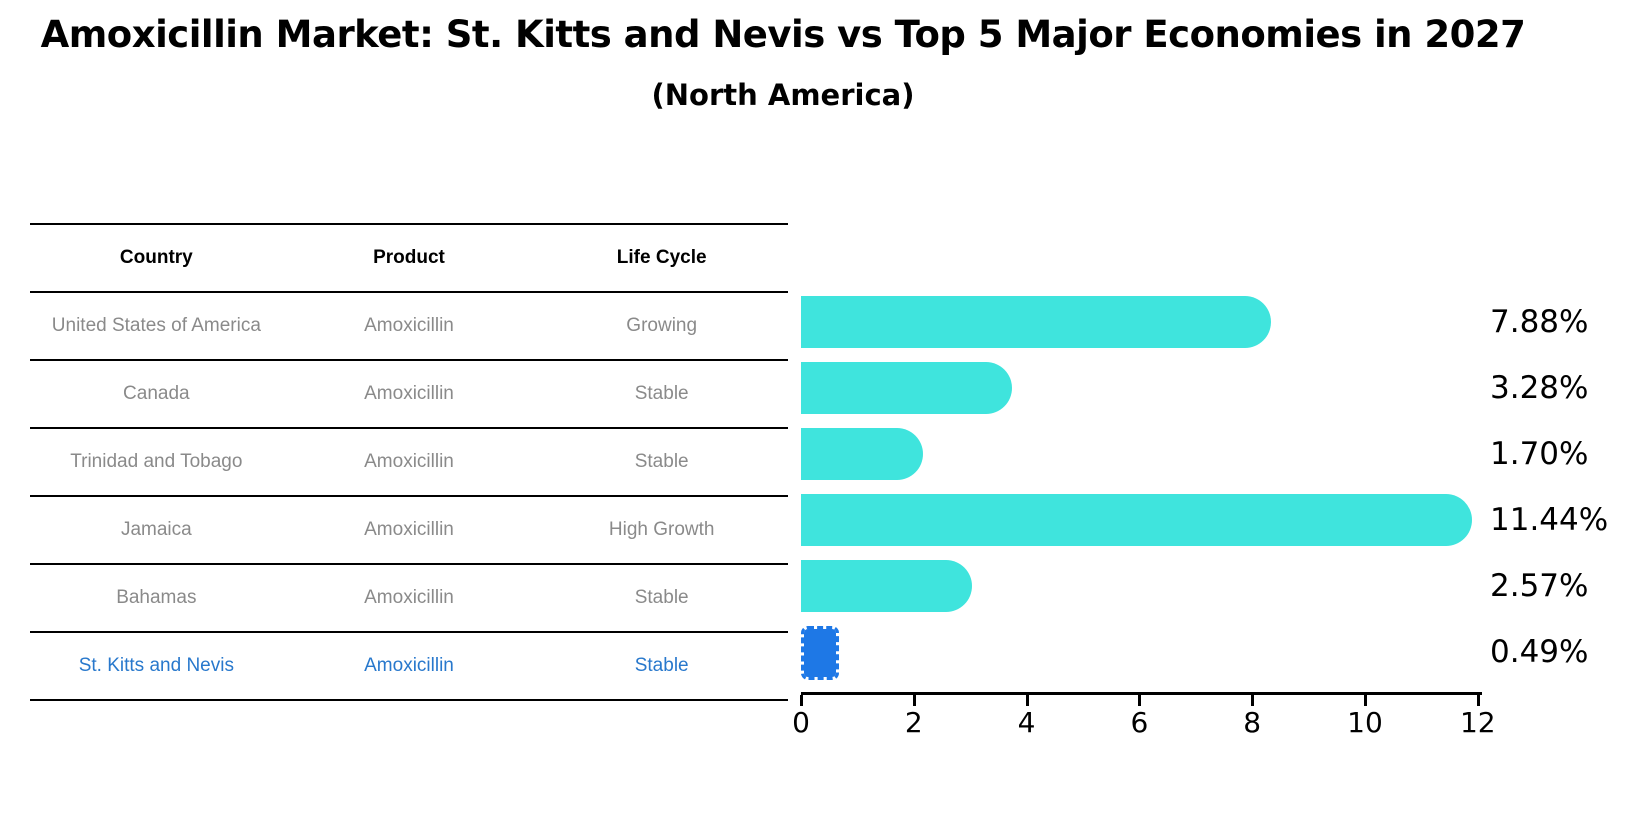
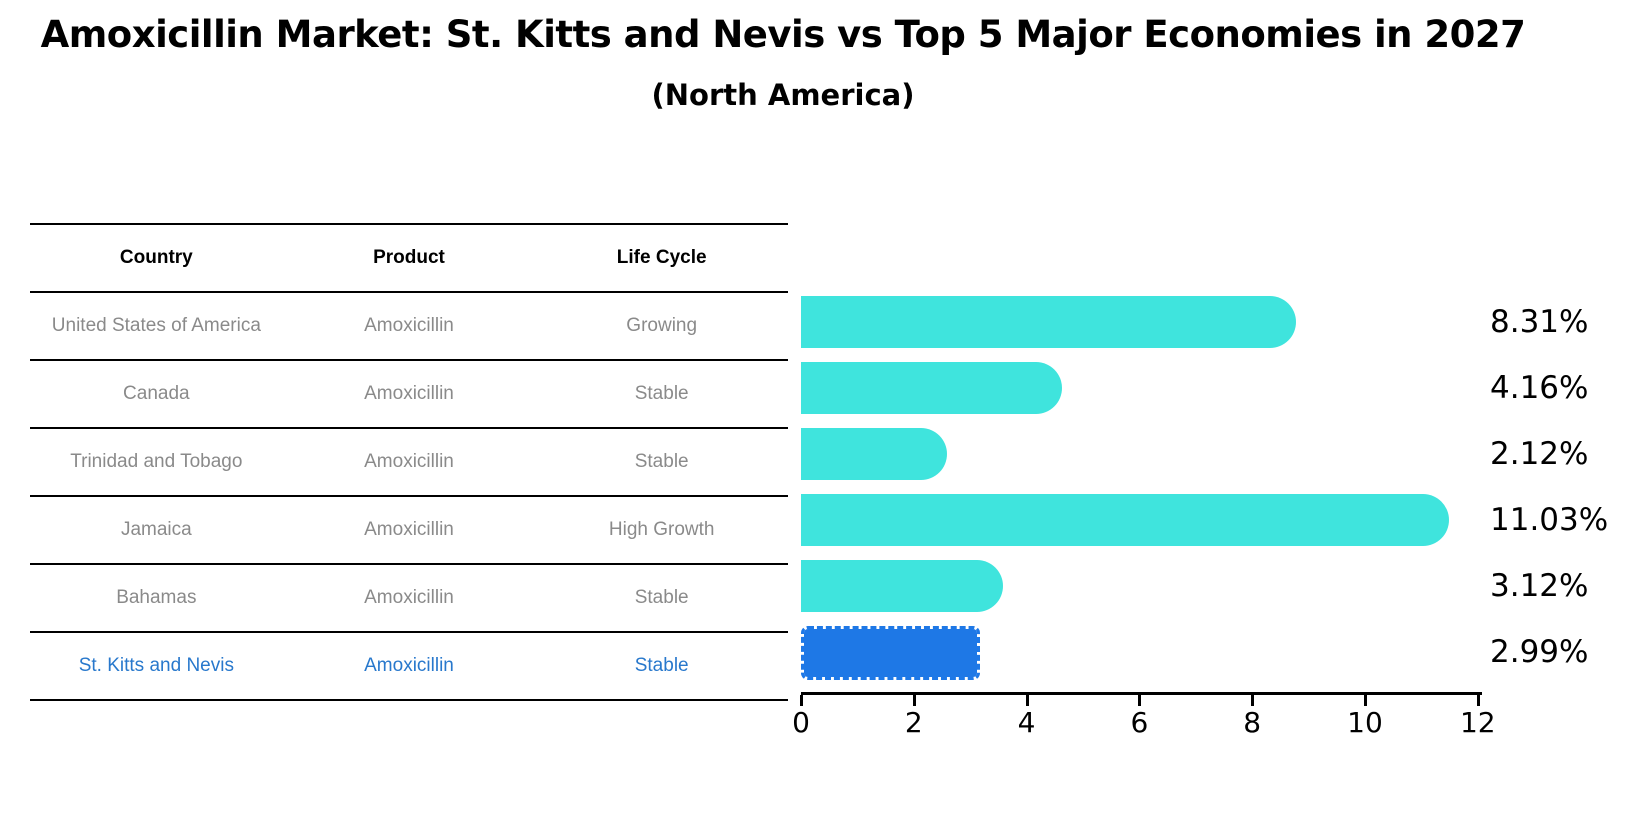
United States of America: 7.88% -> 8.31%
Canada: 3.28% -> 4.16%
Trinidad and Tobago: 1.70% -> 2.12%
Jamaica: 11.44% -> 11.03%
Bahamas: 2.57% -> 3.12%
St. Kitts and Nevis: 0.49% -> 2.99%
